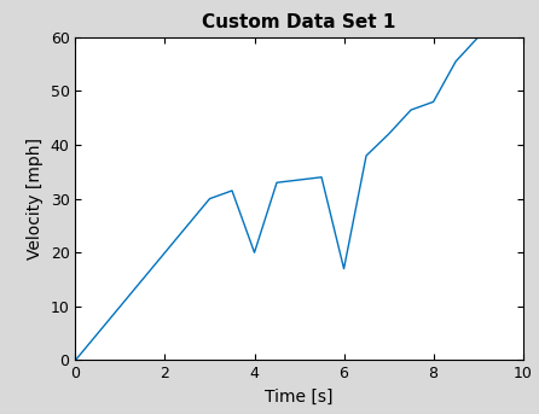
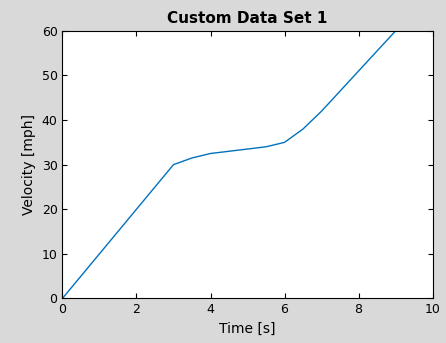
4: 20.0 -> 32.5
6: 17.0 -> 35.0
8: 48.0 -> 51.0
